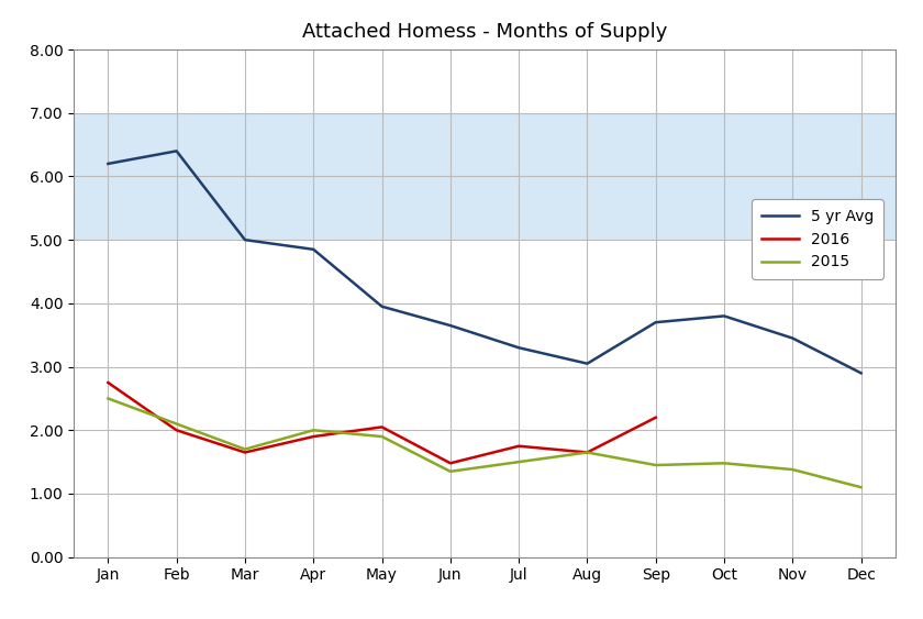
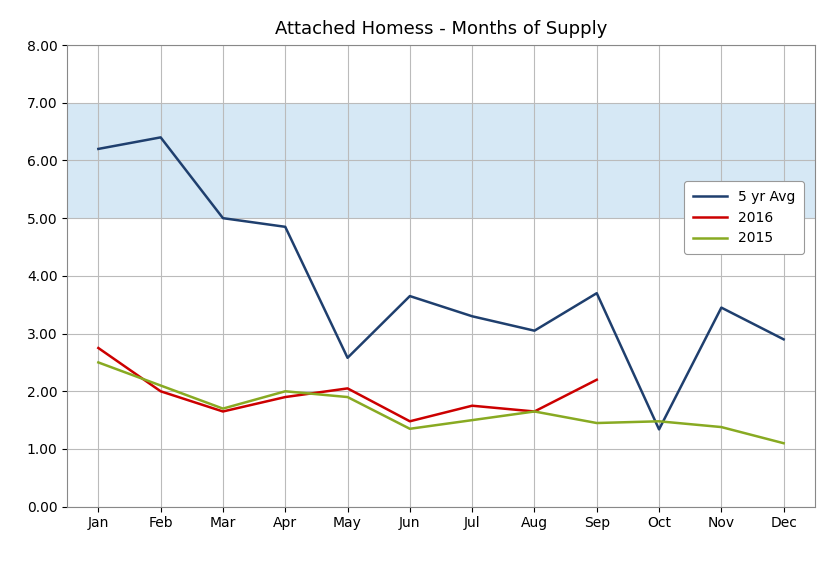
5 yr Avg/May: 3.95 -> 2.58
5 yr Avg/Oct: 3.80 -> 1.34
